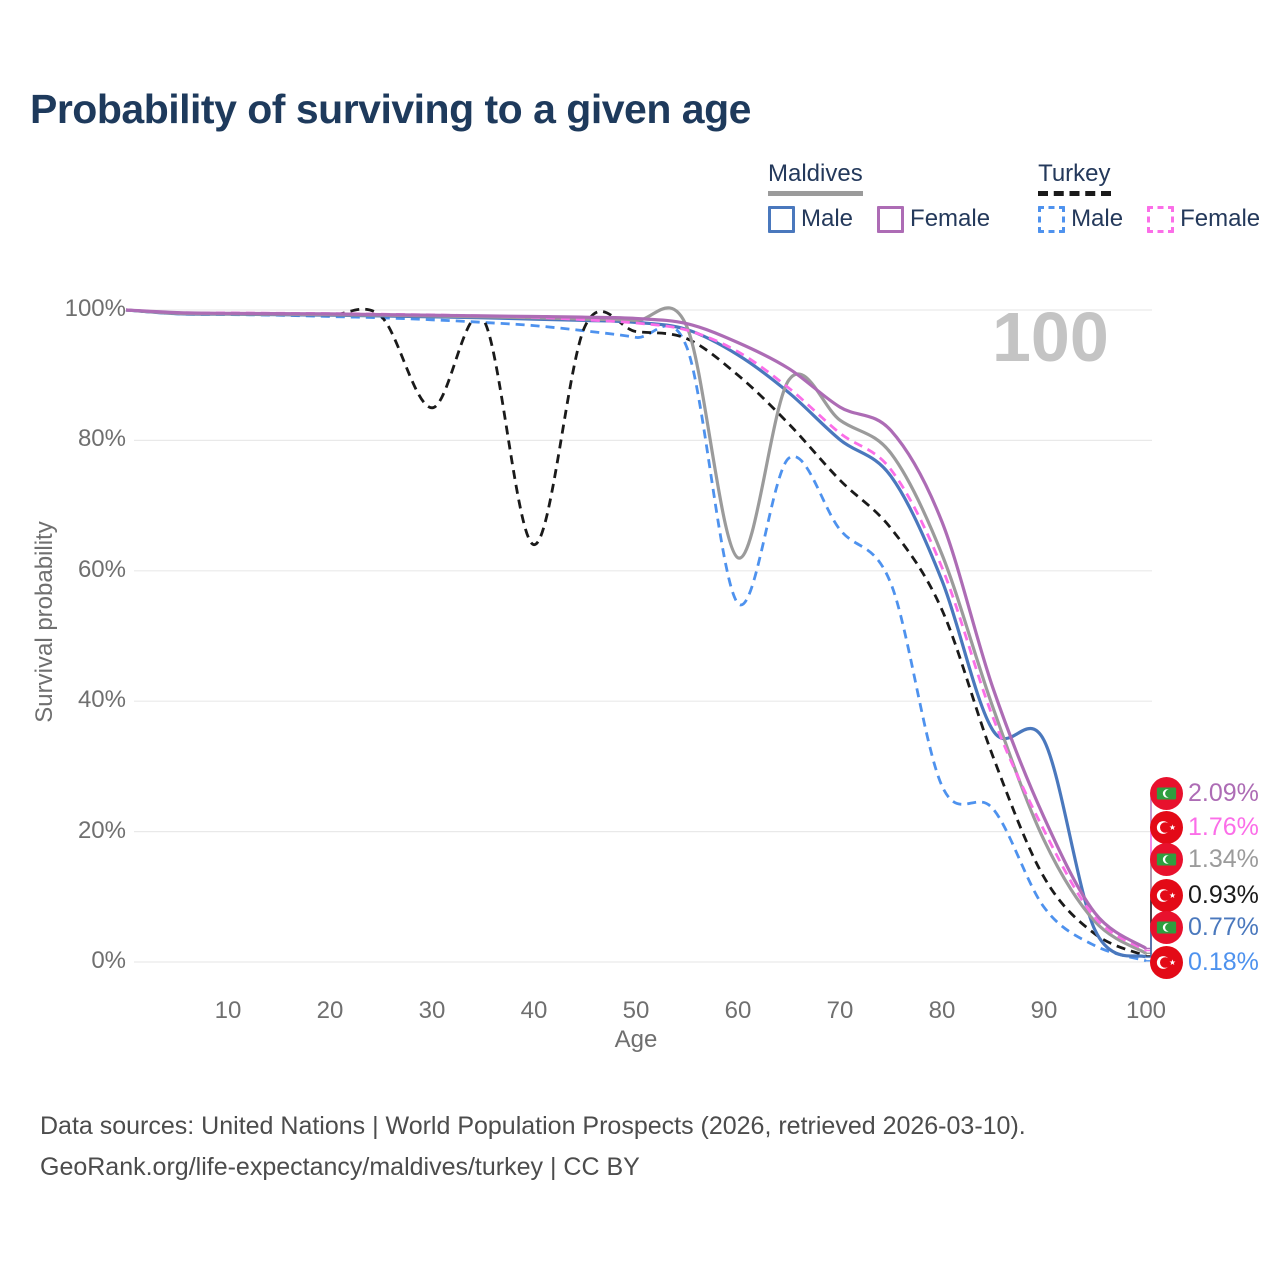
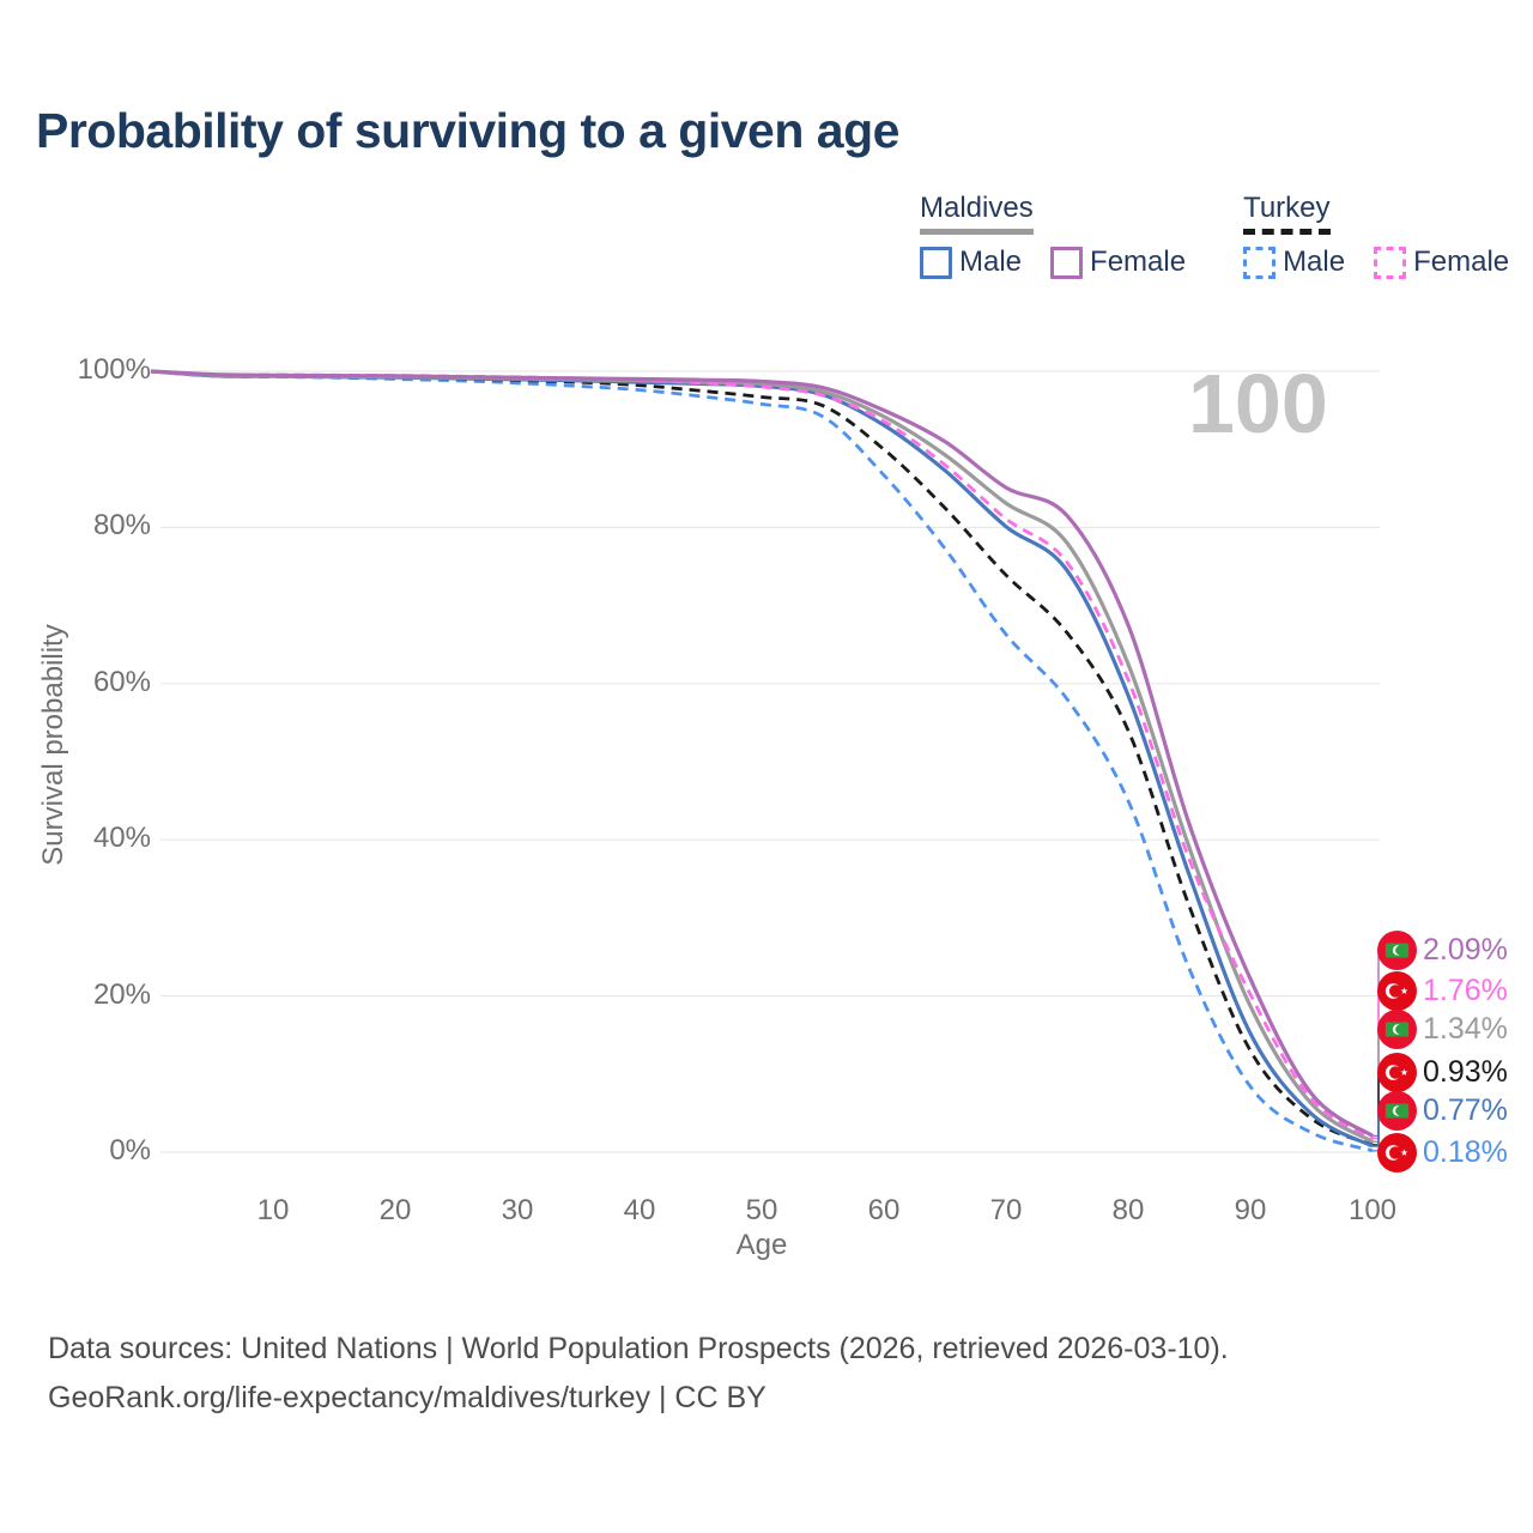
Turkey/30: 85% -> 99%
Turkey/40: 64% -> 98%
Turkey Male/60: 55% -> 87%
Maldives/60: 62% -> 94%
Turkey Male/80: 27% -> 45%
Maldives Male/90: 34% -> 15%
